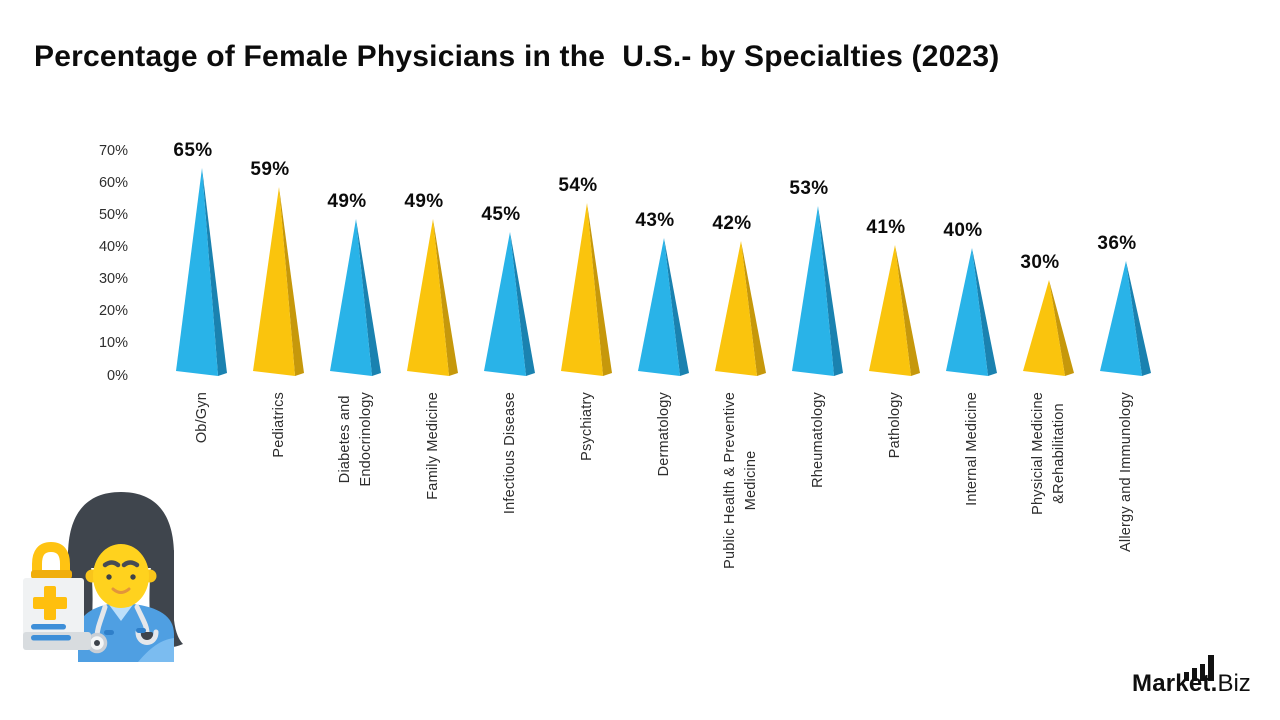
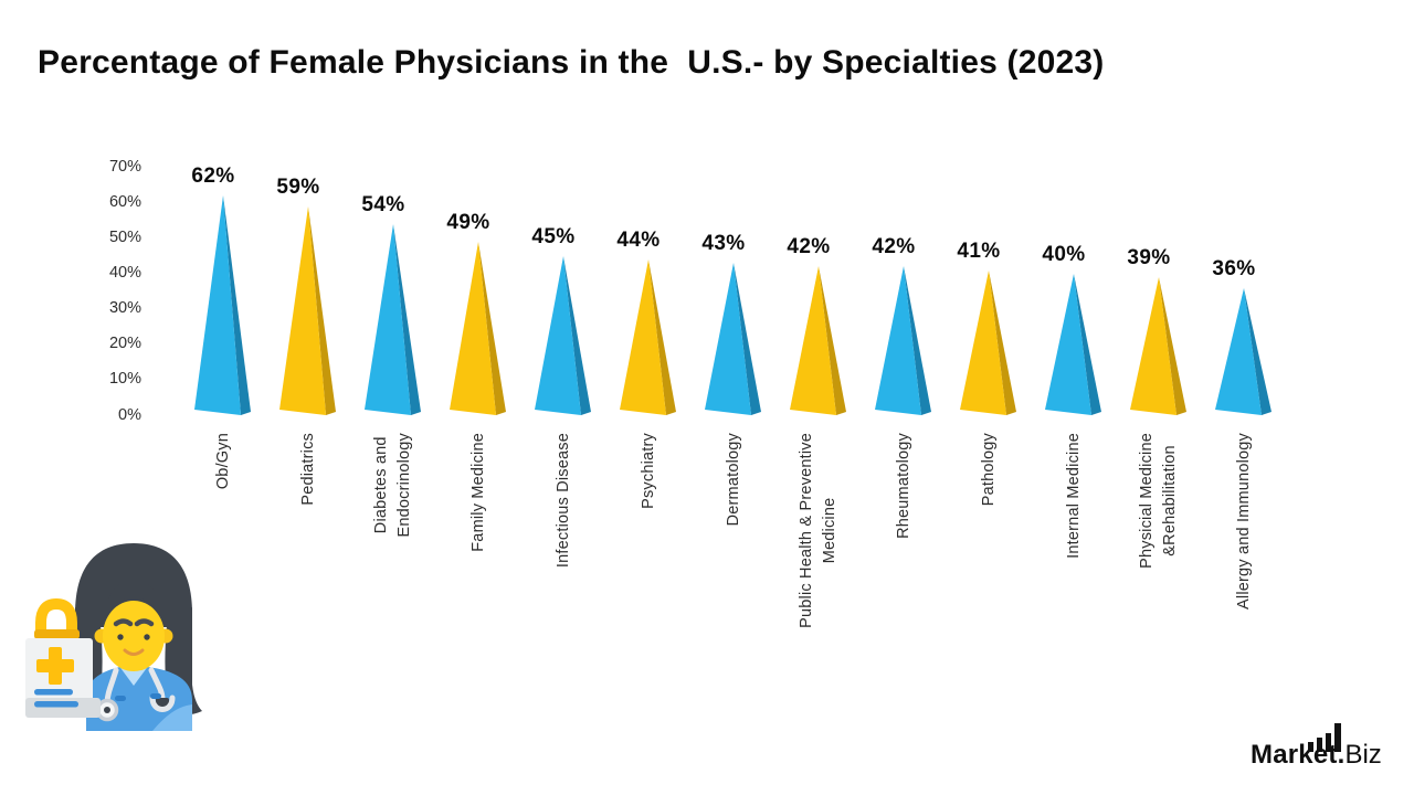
Ob/Gyn: 65% -> 62%
Diabetes and Endocrinology: 49% -> 54%
Psychiatry: 54% -> 44%
Rheumatology: 53% -> 42%
Physicial Medicine &Rehabilitation: 30% -> 39%
